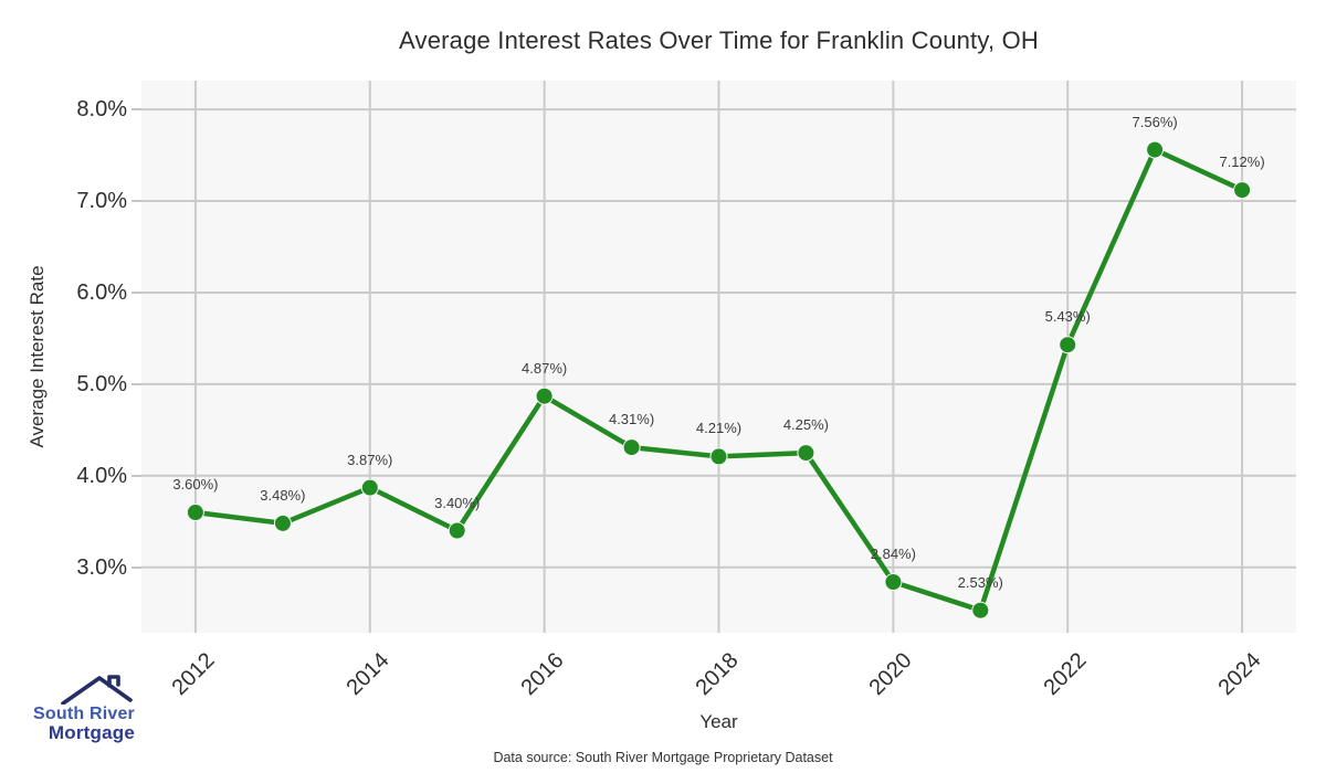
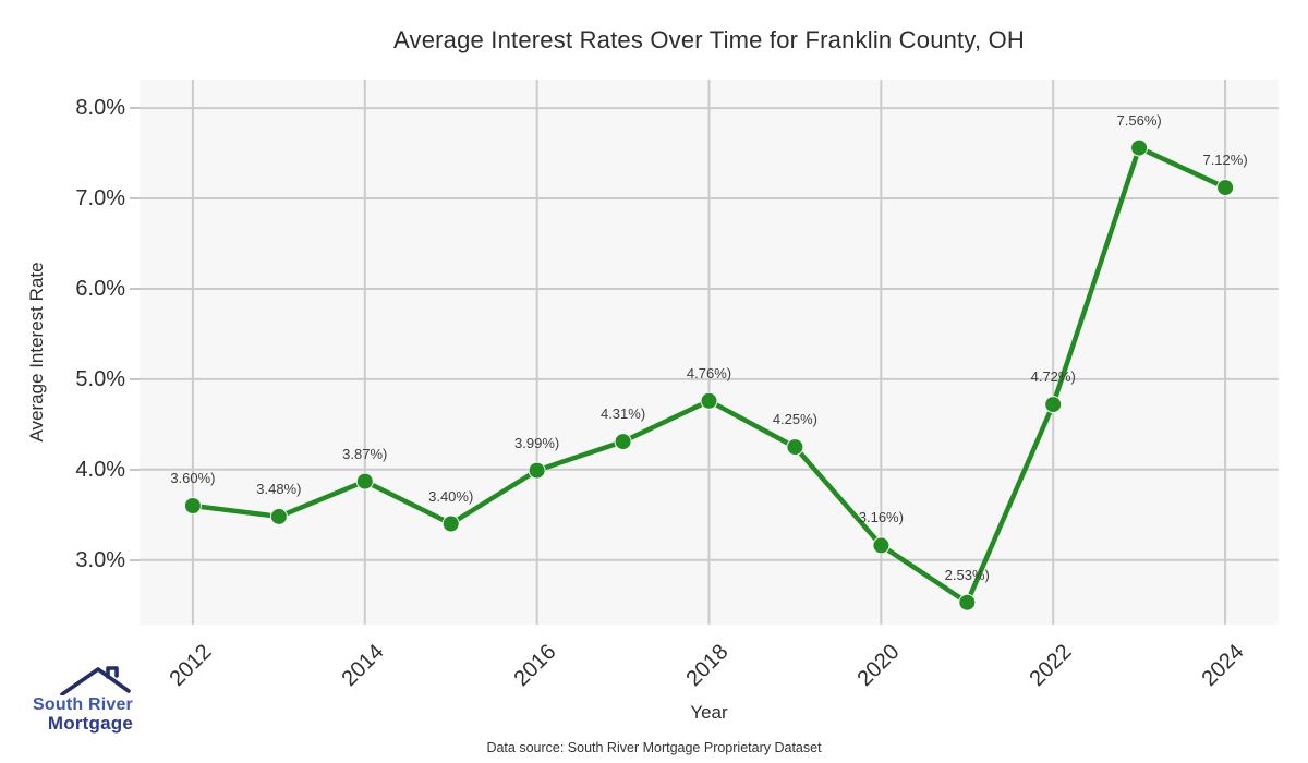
2016: 4.87% -> 3.99%
2018: 4.21% -> 4.76%
2020: 2.84% -> 3.16%
2022: 5.43% -> 4.72%
